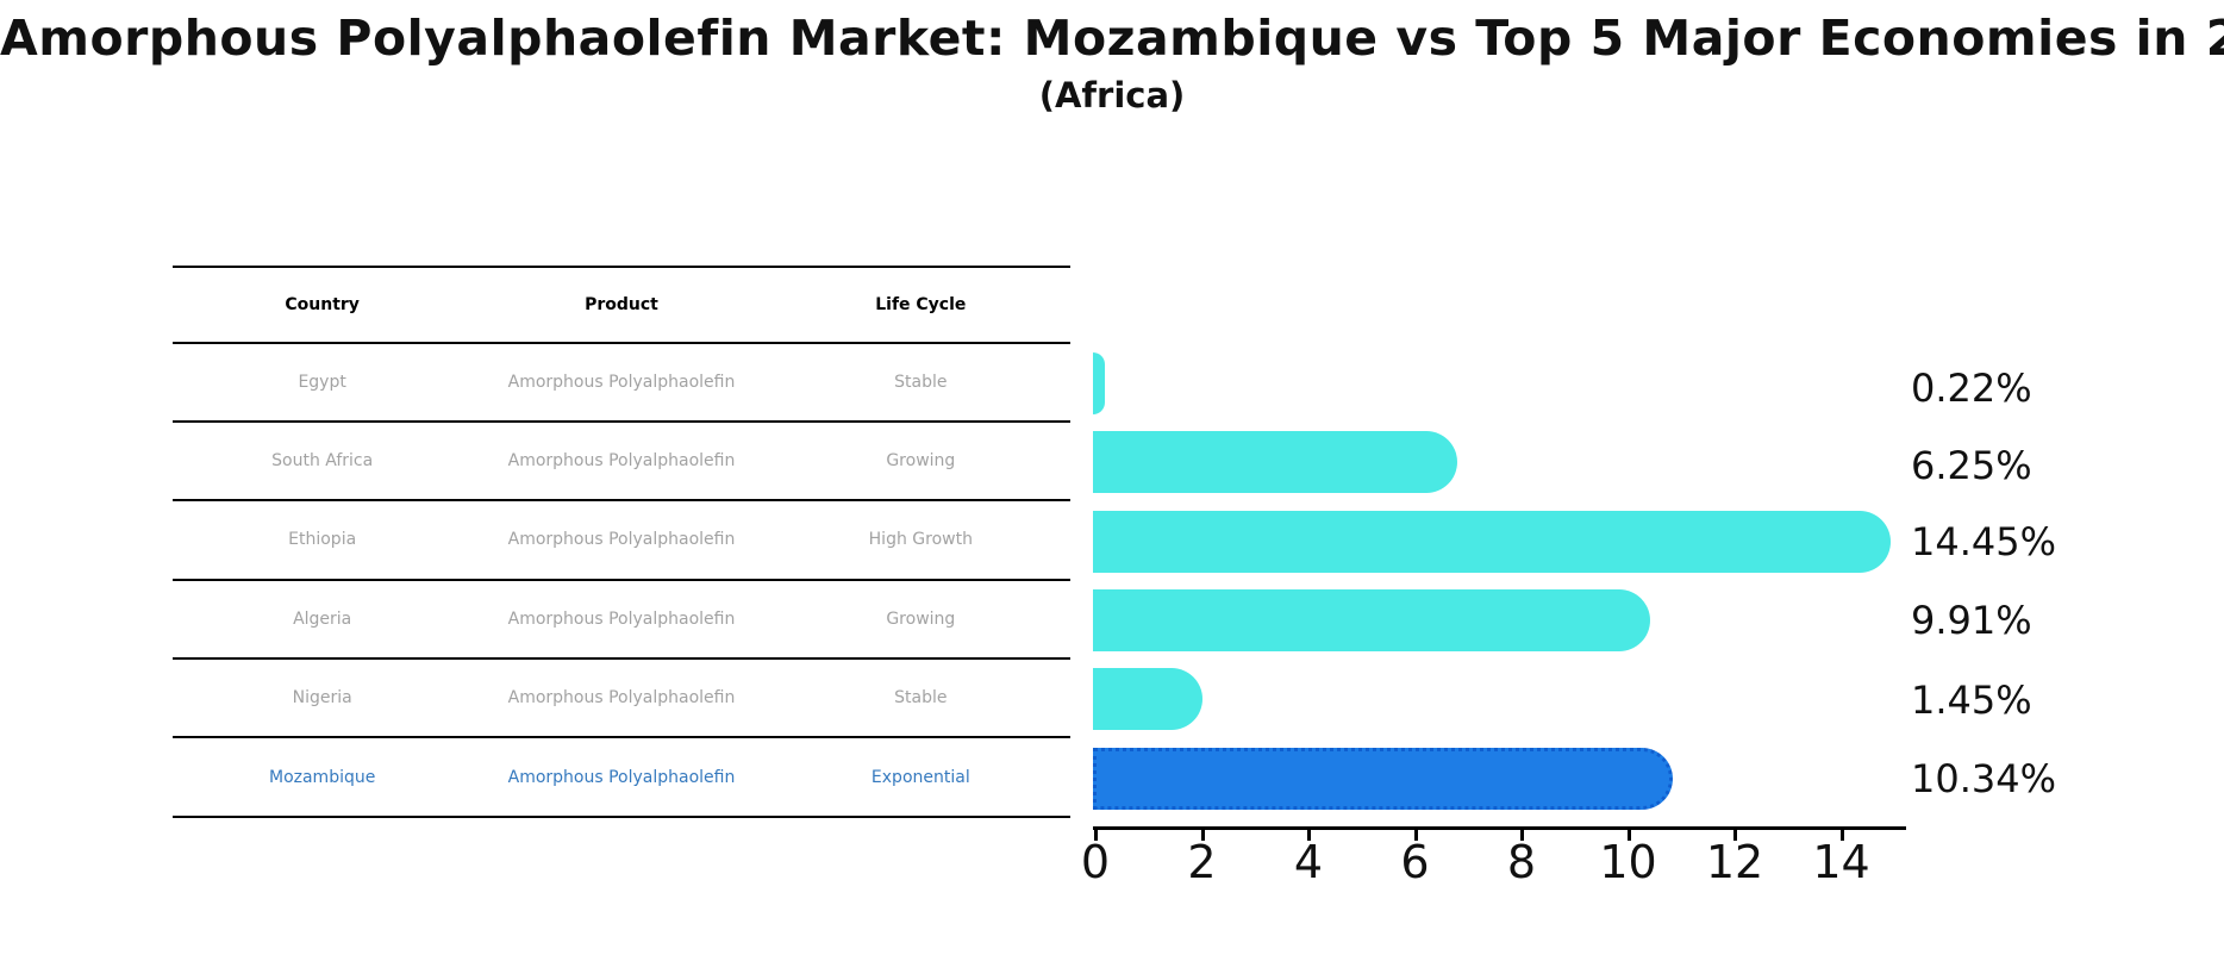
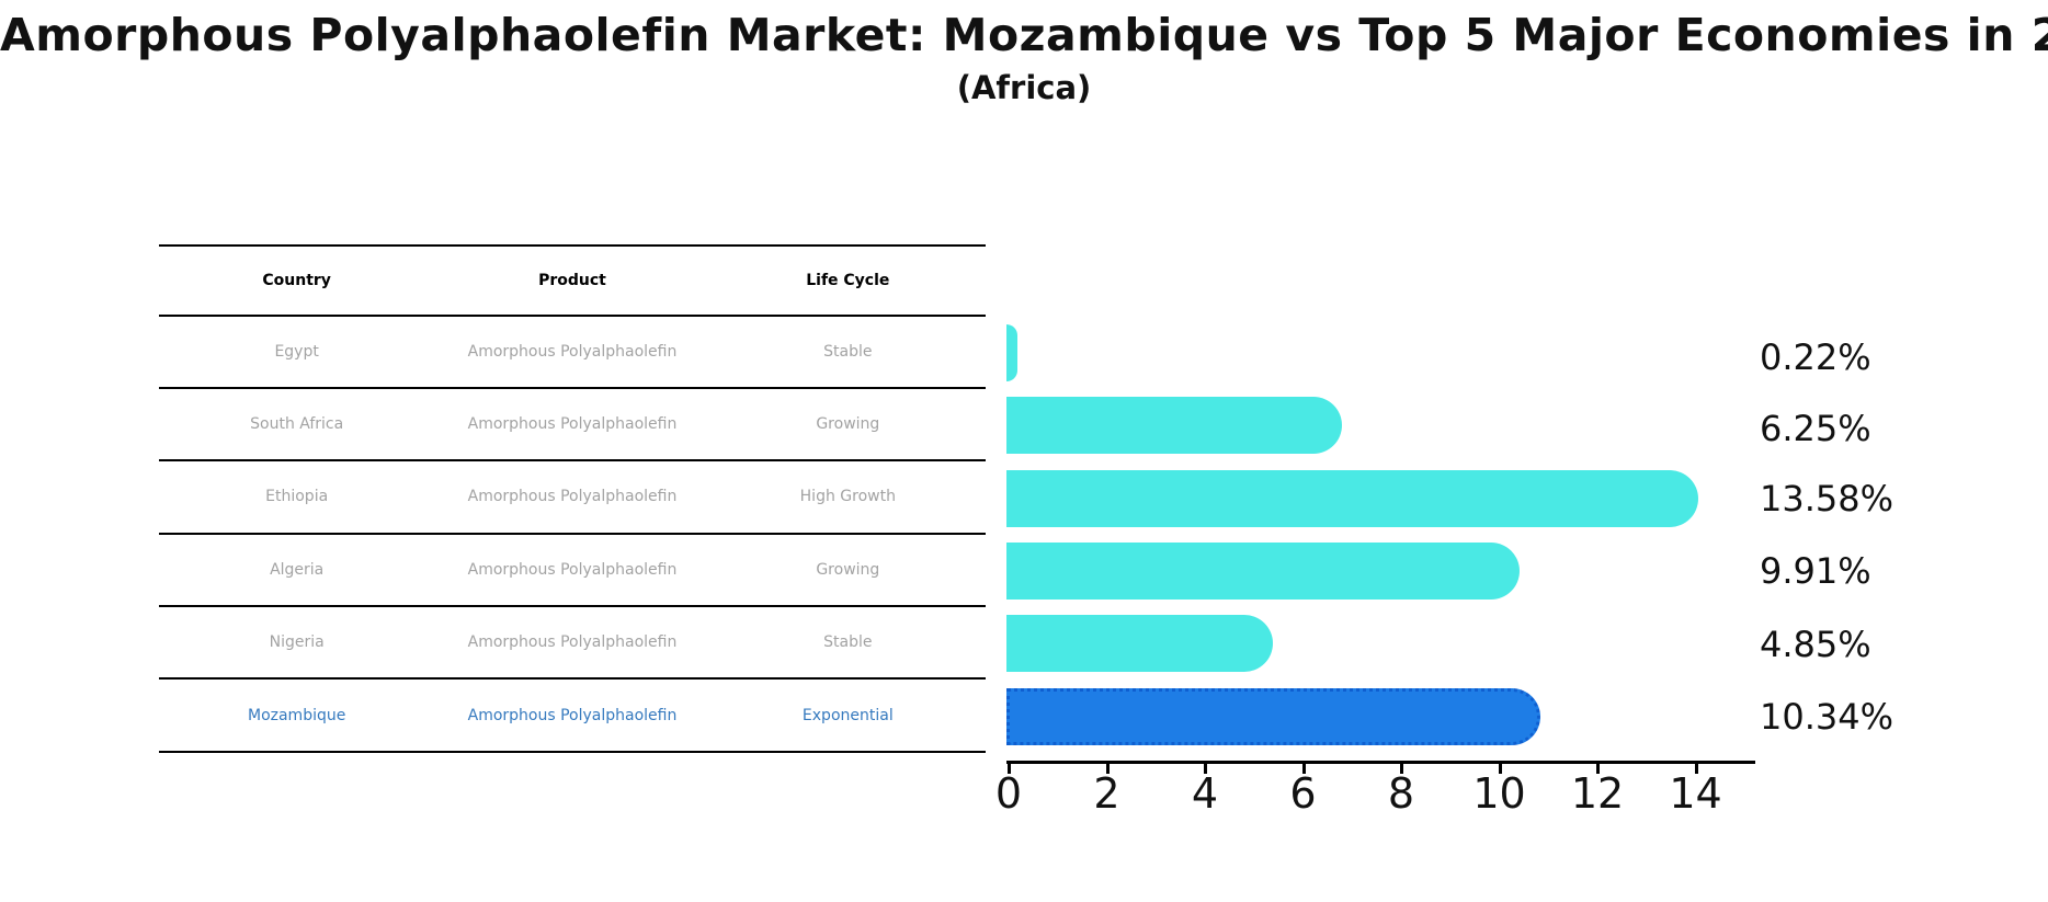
Ethiopia: 14.45% -> 13.58%
Nigeria: 1.45% -> 4.85%
